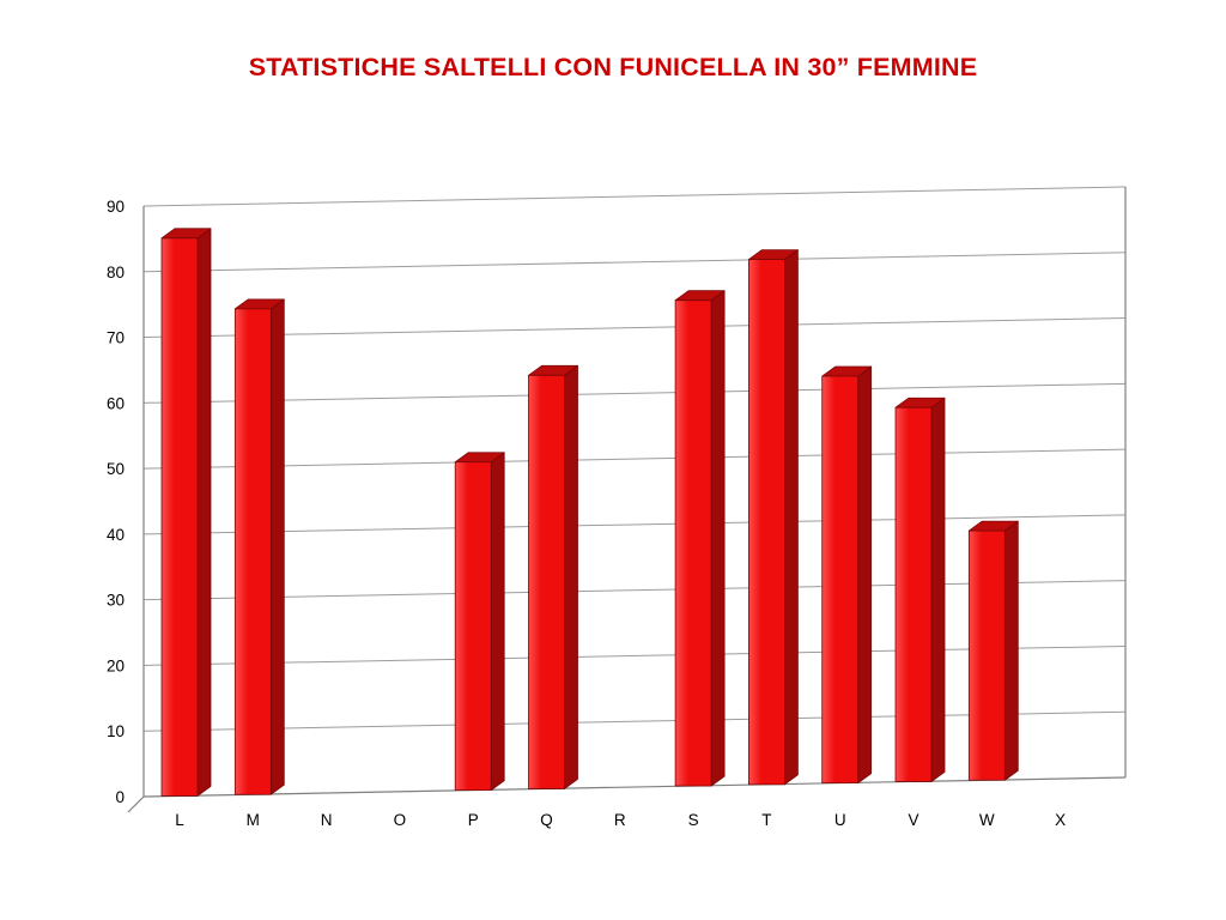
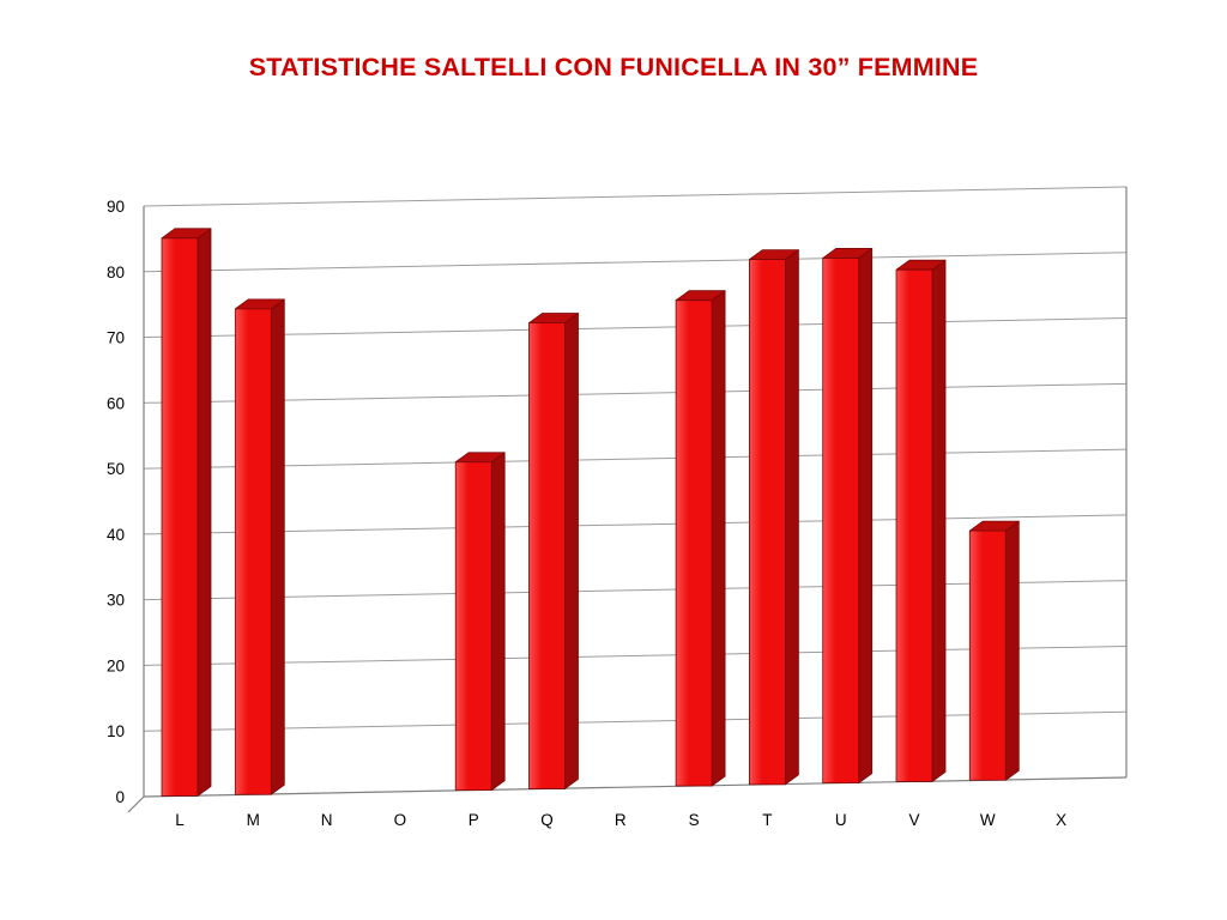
Q: 63 -> 71
U: 62 -> 80
V: 57 -> 78
